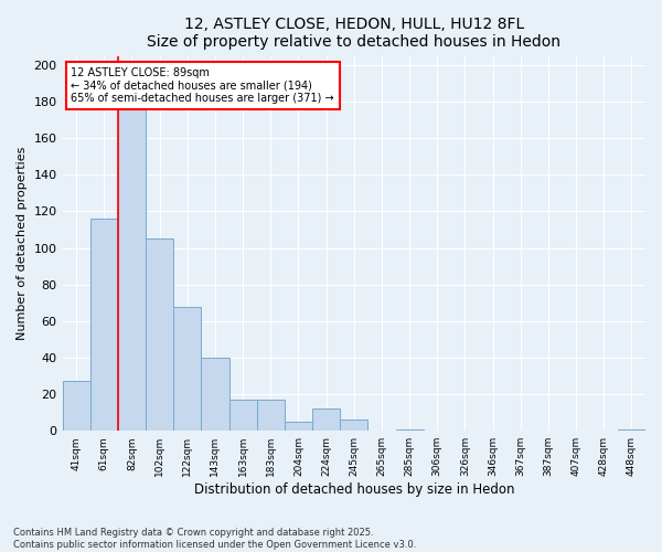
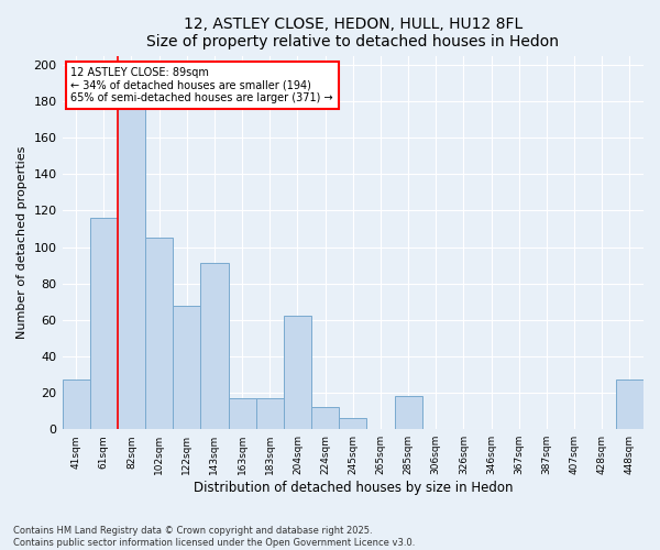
143sqm: 40 -> 91
204sqm: 5 -> 62
285sqm: 1 -> 18
448sqm: 1 -> 27
